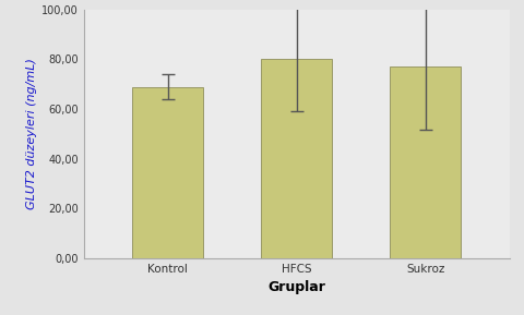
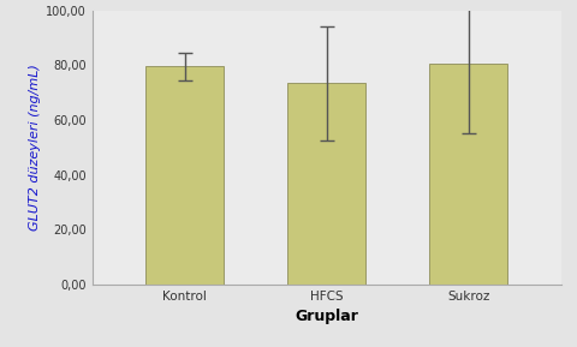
Kontrol: 68,8 -> 79,5
HFCS: 80,1 -> 73,5
Sukroz: 76,9 -> 80,5
